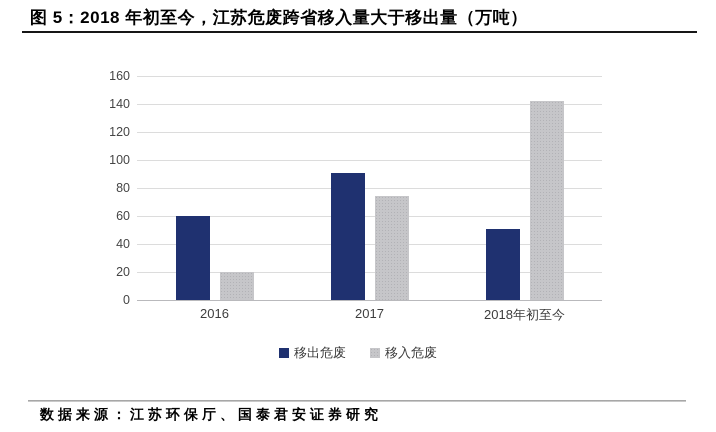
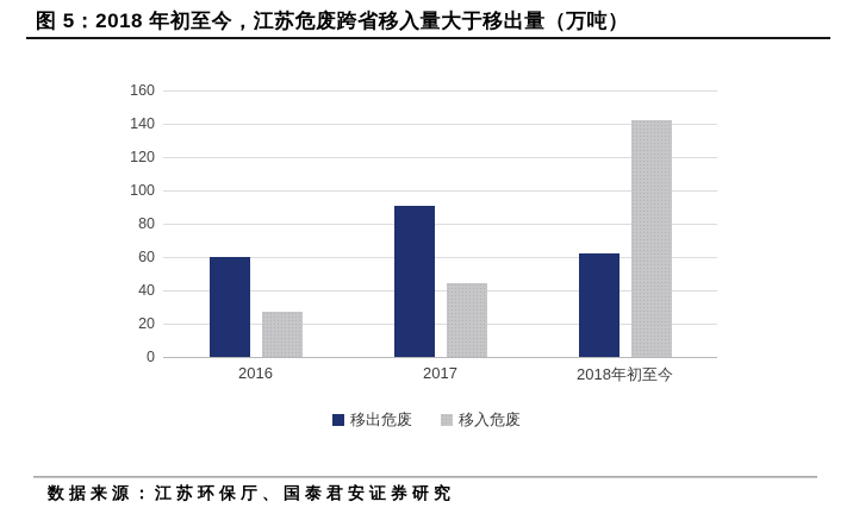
移入危废/2016: 20 -> 27
移入危废/2017: 74 -> 44
移出危废/2018年初至今: 51 -> 62
